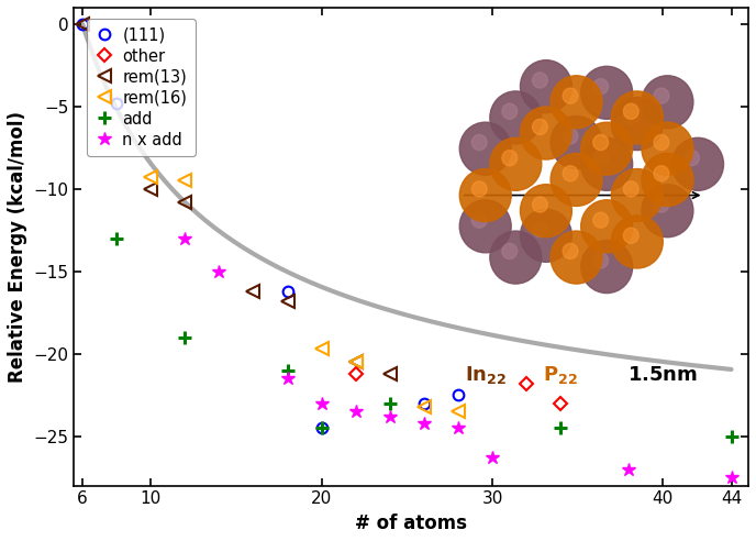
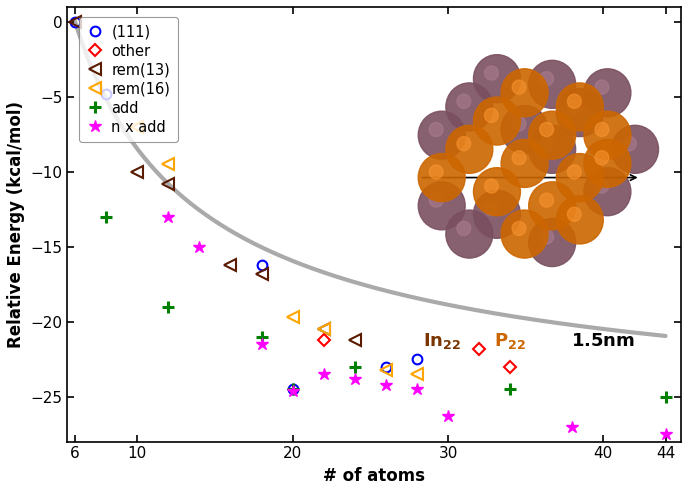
rem(16)/10: -9.3 -> -7.0
n x add/20: -23.0 -> -24.6
